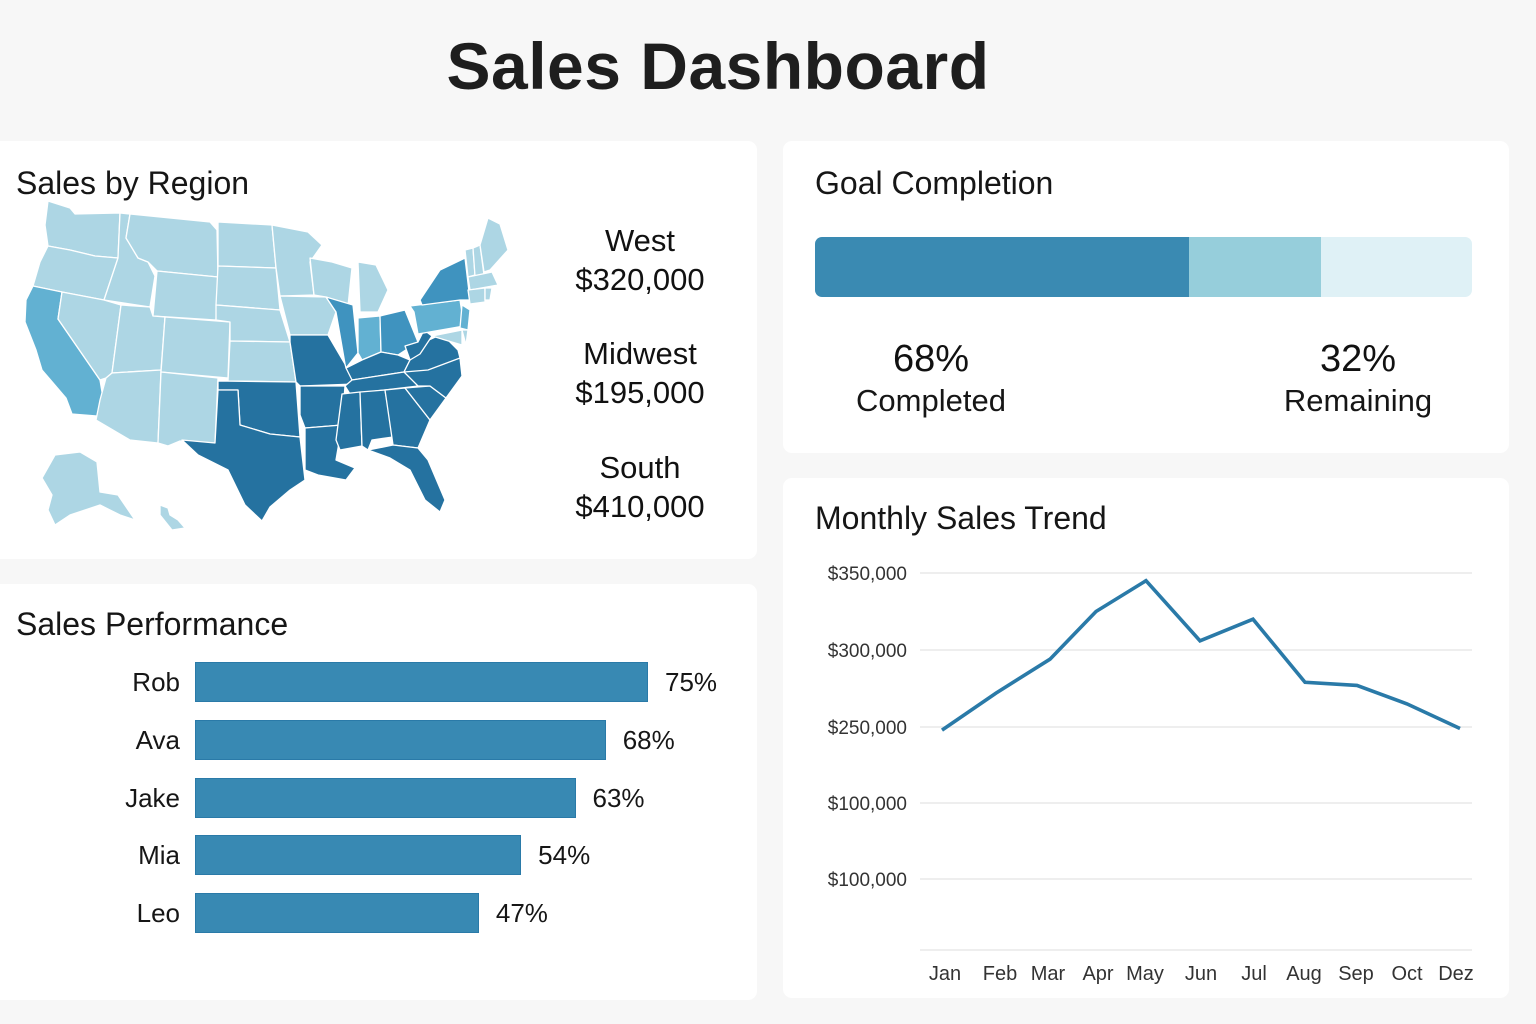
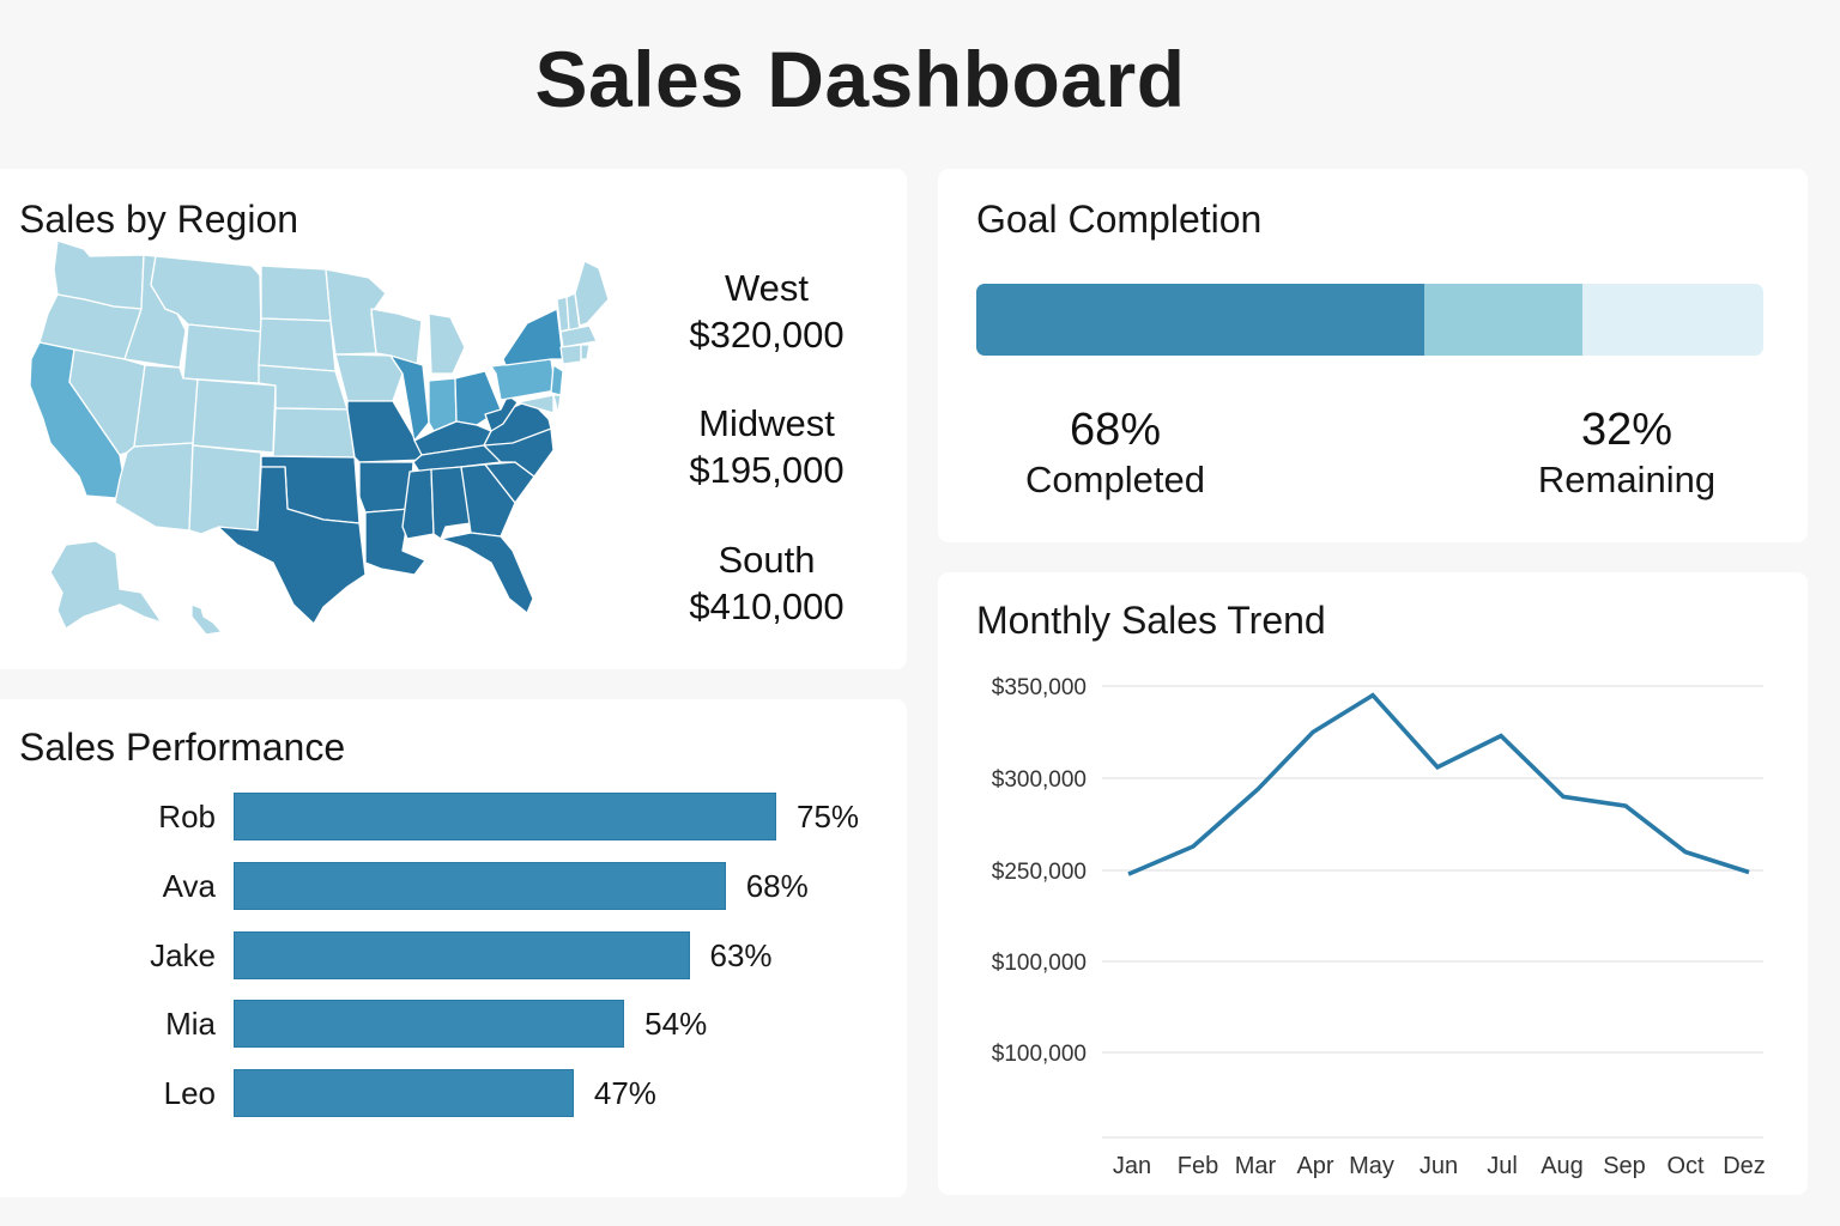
Feb: $272000 -> $263000
Jul: $320000 -> $323000
Aug: $279000 -> $290000
Sep: $277000 -> $285000
Oct: $265000 -> $260000
